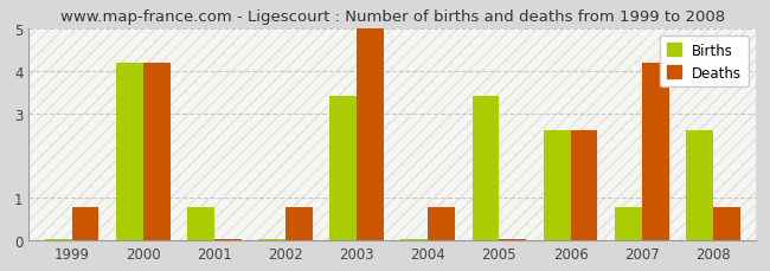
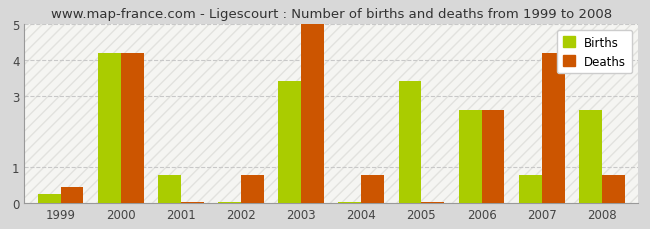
Births/1999: 0.04 -> 0.25
Deaths/1999: 0.80 -> 0.45
